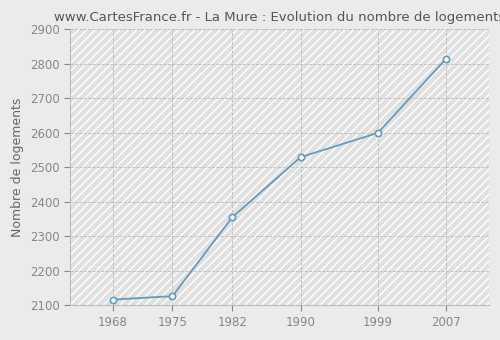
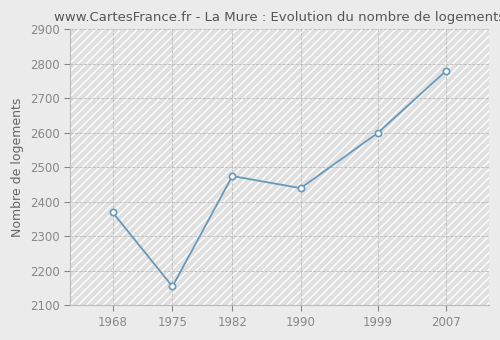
1968: 2117 -> 2370
1975: 2127 -> 2155
1982: 2356 -> 2475
1990: 2530 -> 2440
2007: 2815 -> 2780
